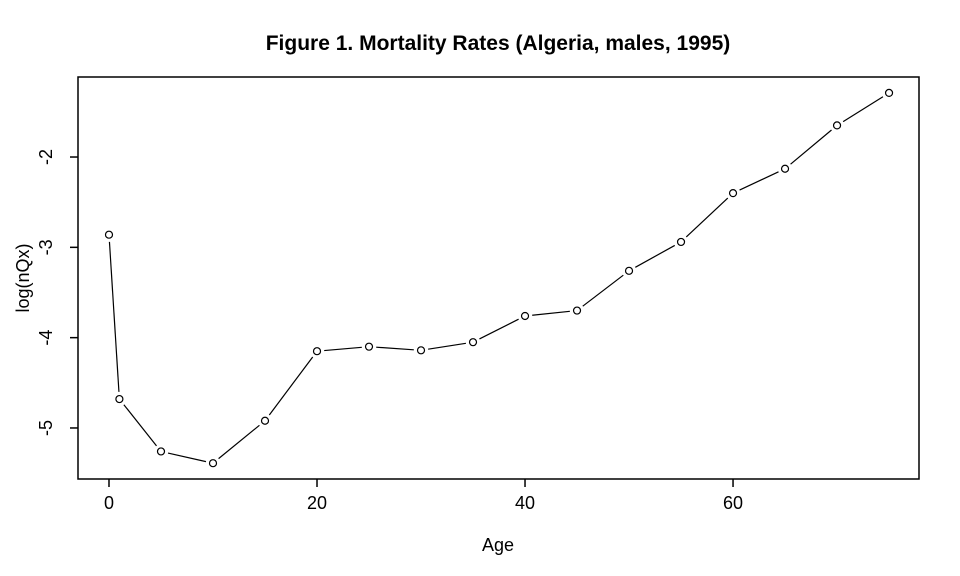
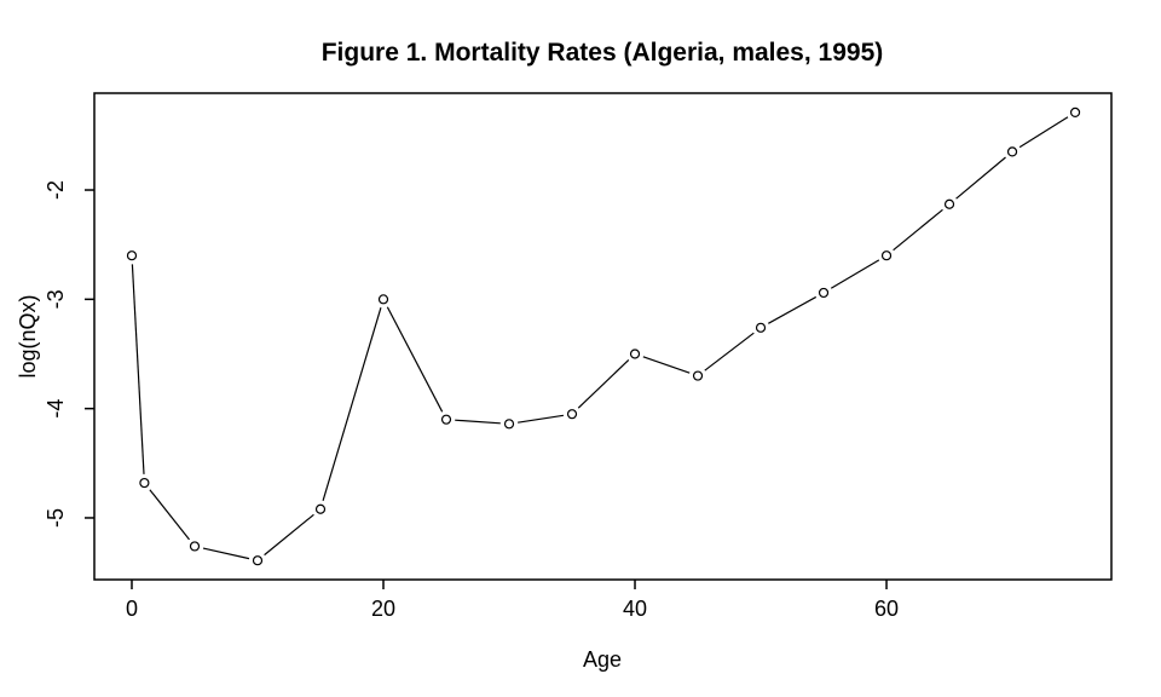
0: -2.9 -> -2.6
20: -4.2 -> -3.0
40: -3.8 -> -3.5
60: -2.4 -> -2.6
